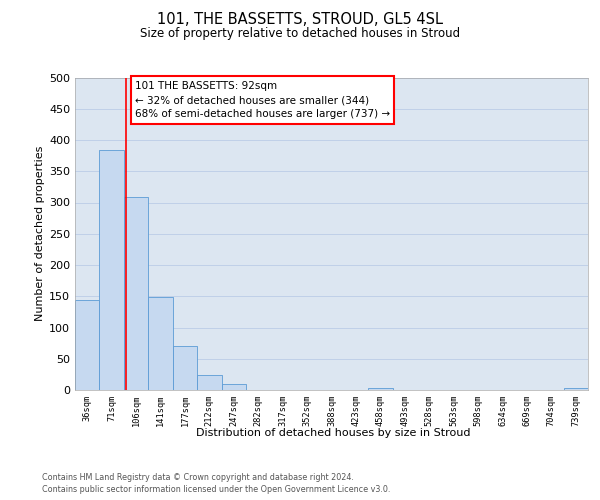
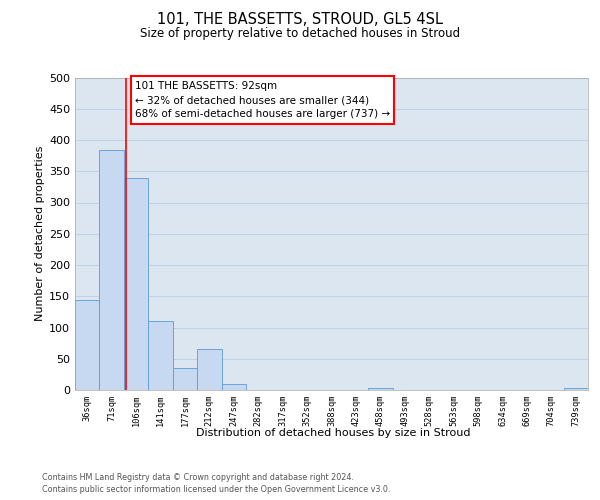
106sqm: 309 -> 340
141sqm: 149 -> 110
177sqm: 70 -> 36
212sqm: 24 -> 66
